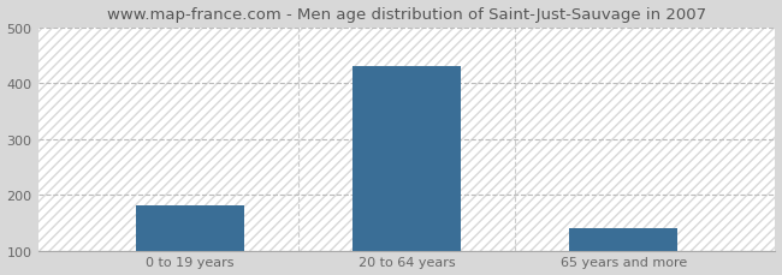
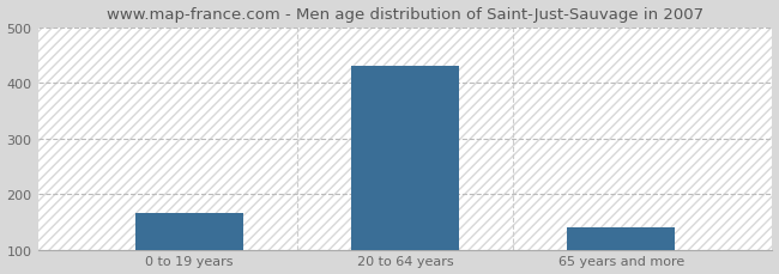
0 to 19 years: 180 -> 165
